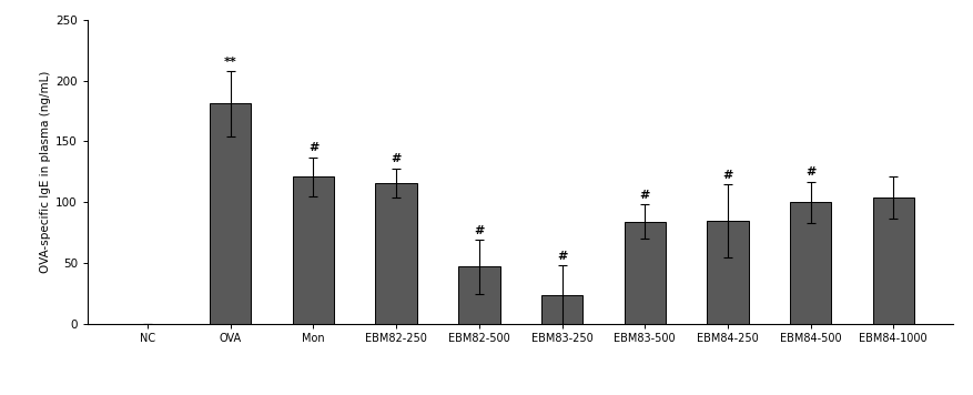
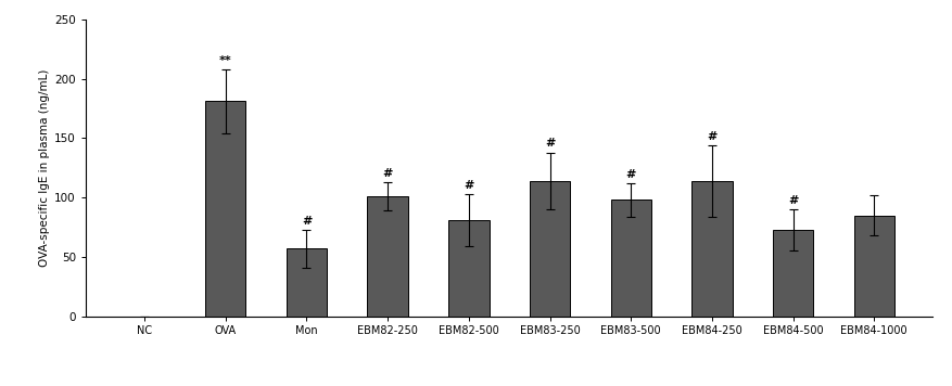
Mon: 121 -> 57
EBM82-250: 116 -> 101
EBM82-500: 47 -> 81
EBM83-250: 24 -> 114
EBM83-500: 84 -> 98
EBM84-250: 85 -> 114
EBM84-500: 100 -> 73
EBM84-1000: 104 -> 85
